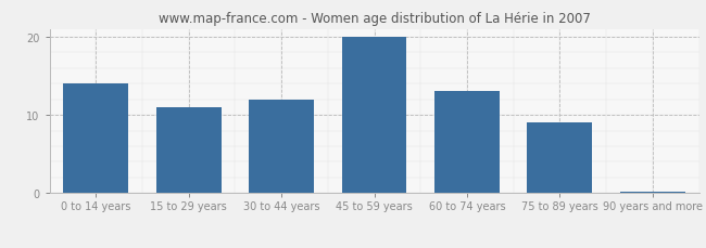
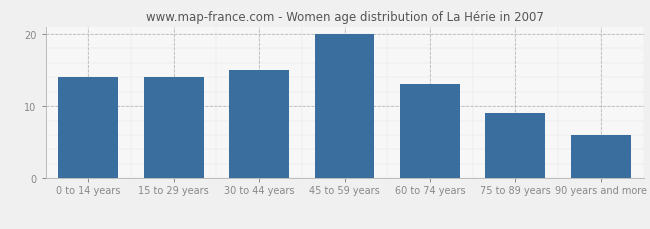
15 to 29 years: 11.0 -> 14.0
30 to 44 years: 12.0 -> 15.0
90 years and more: 0.2 -> 6.0
